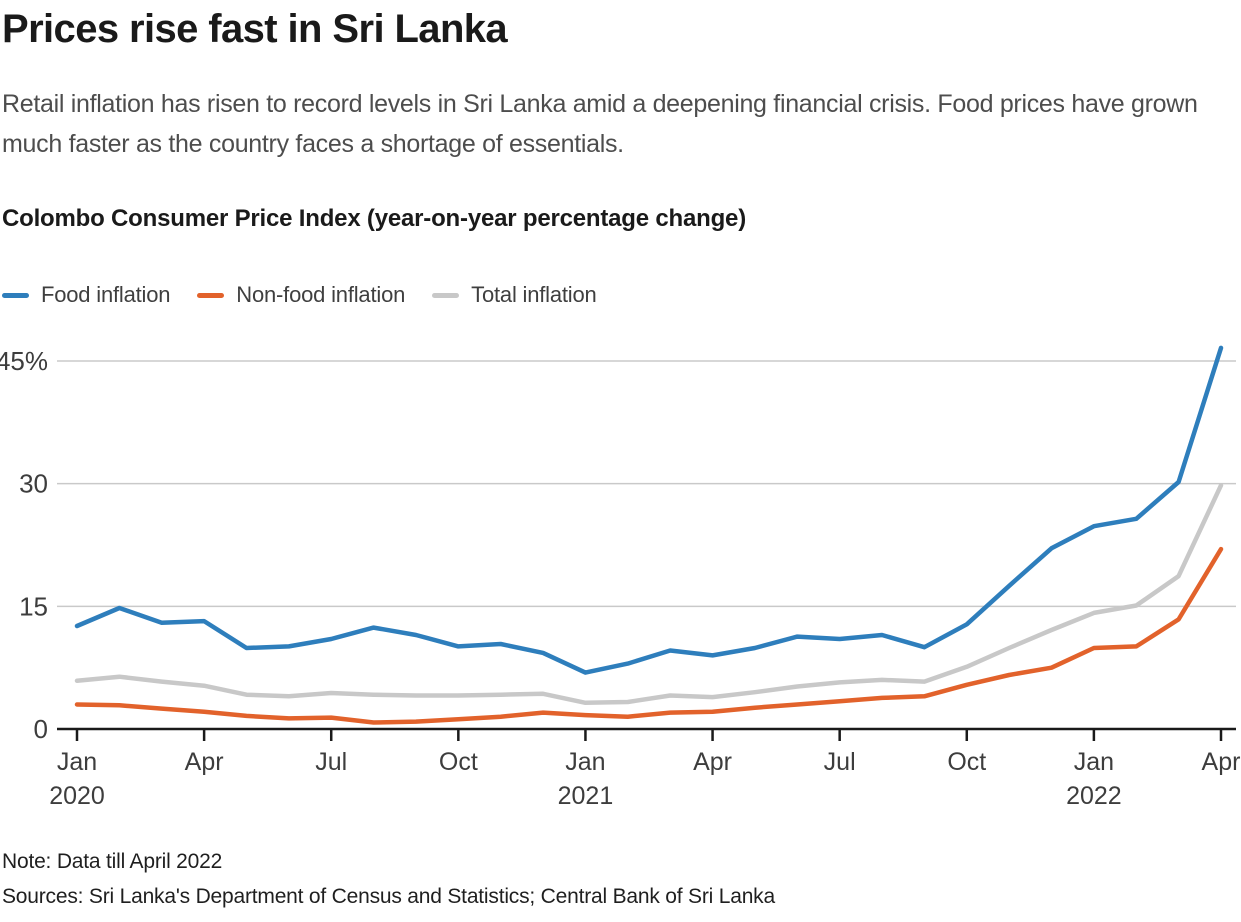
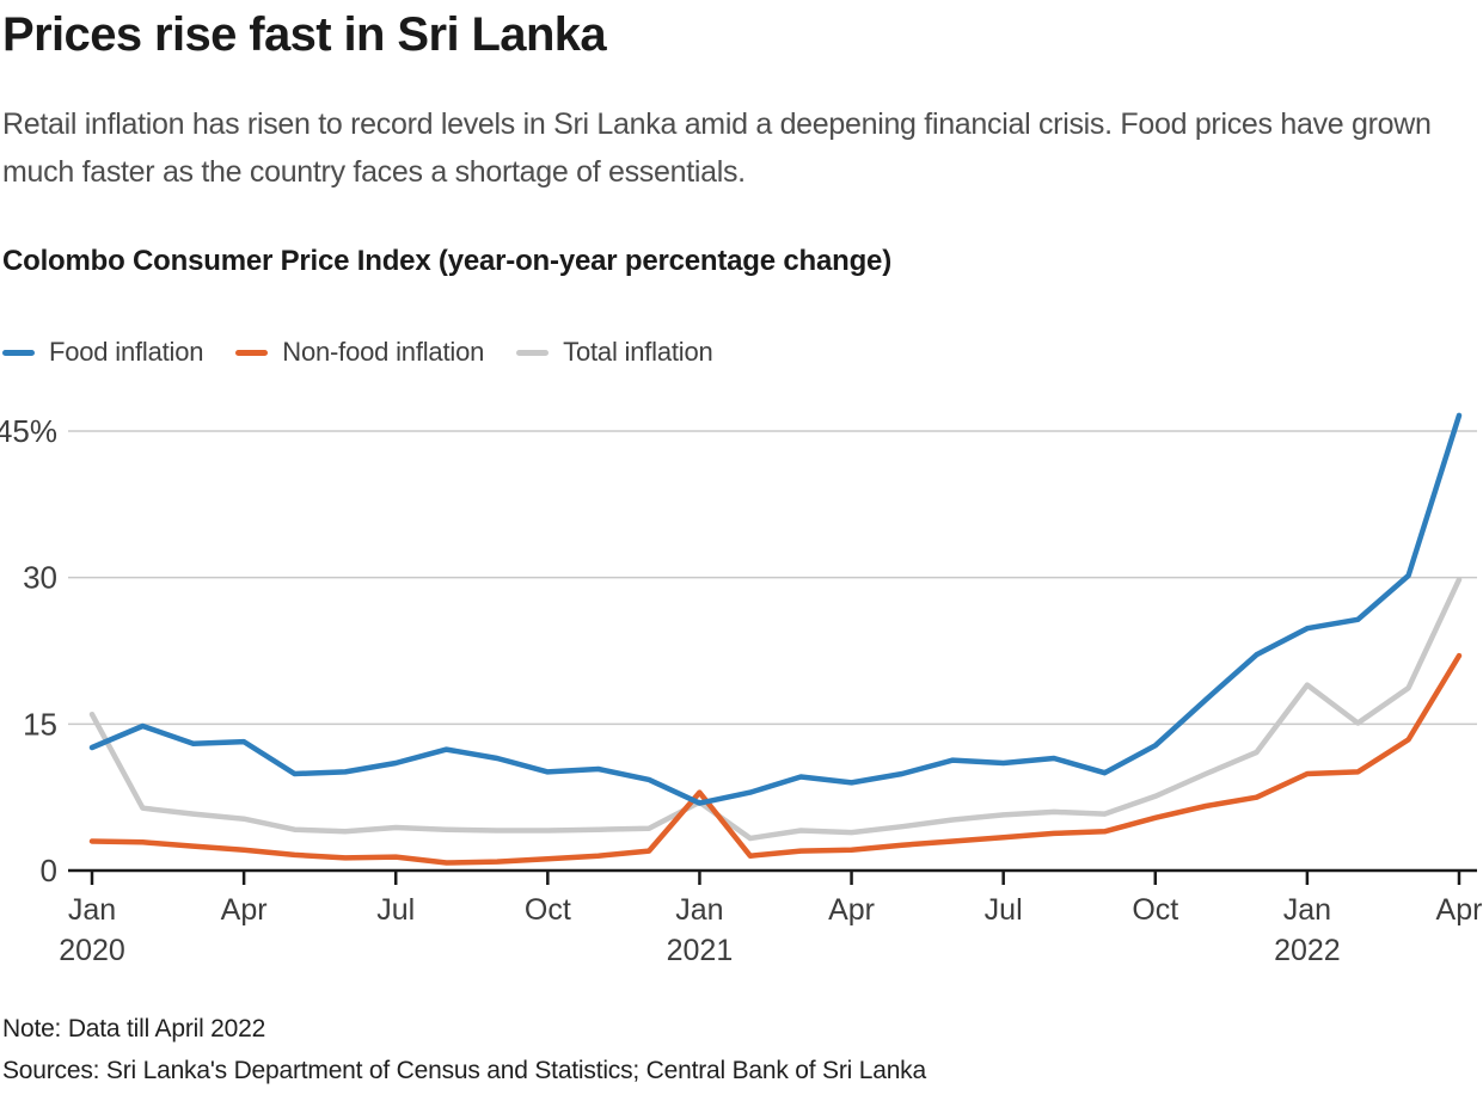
Total inflation/Jan 2020: 6% -> 16%
Non-food inflation/Jan 2021: 2% -> 8%
Total inflation/Jan 2021: 3% -> 7%
Total inflation/Jan 2022: 14% -> 19%
